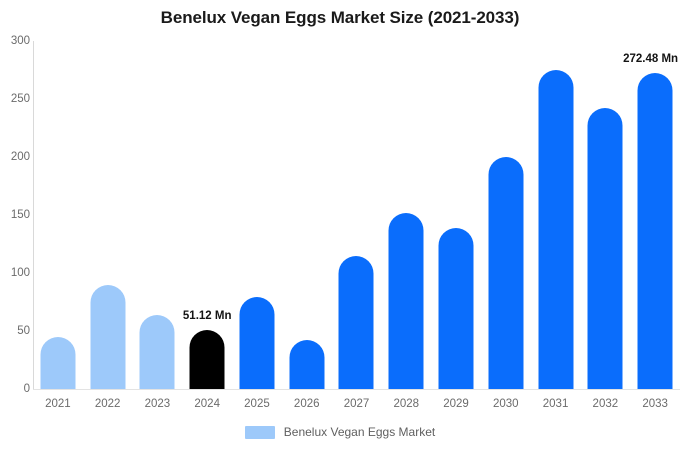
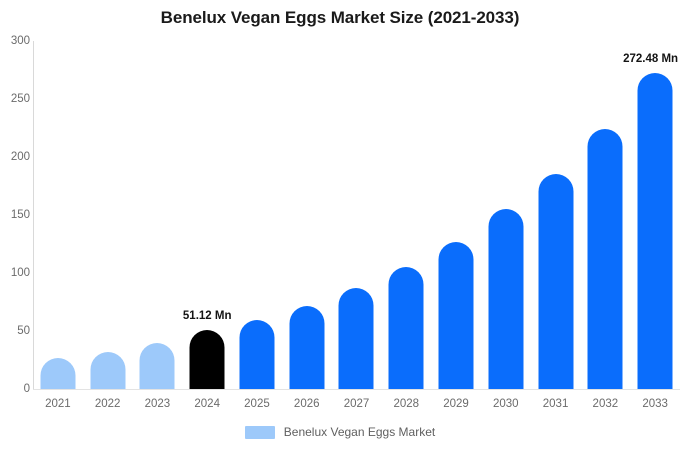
2021: 45 -> 27
2022: 90 -> 32
2023: 64 -> 40
2025: 79 -> 60
2026: 42 -> 72
2027: 115 -> 88
2028: 152 -> 106
2029: 139 -> 126
2030: 200 -> 155
2031: 275 -> 185
2032: 242 -> 224
